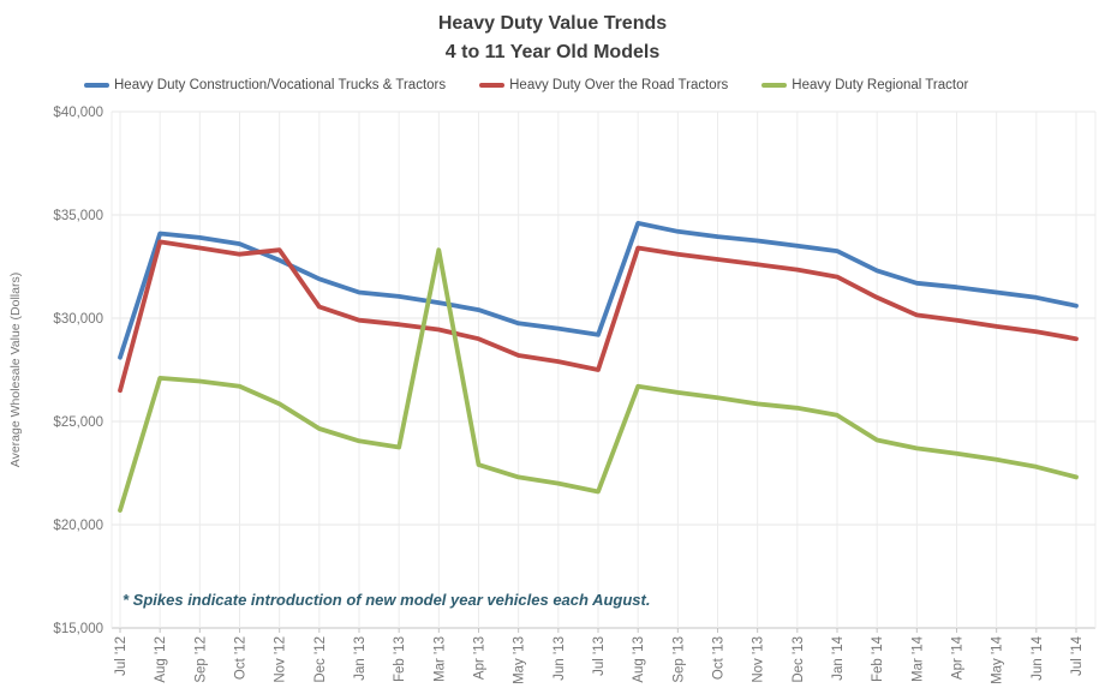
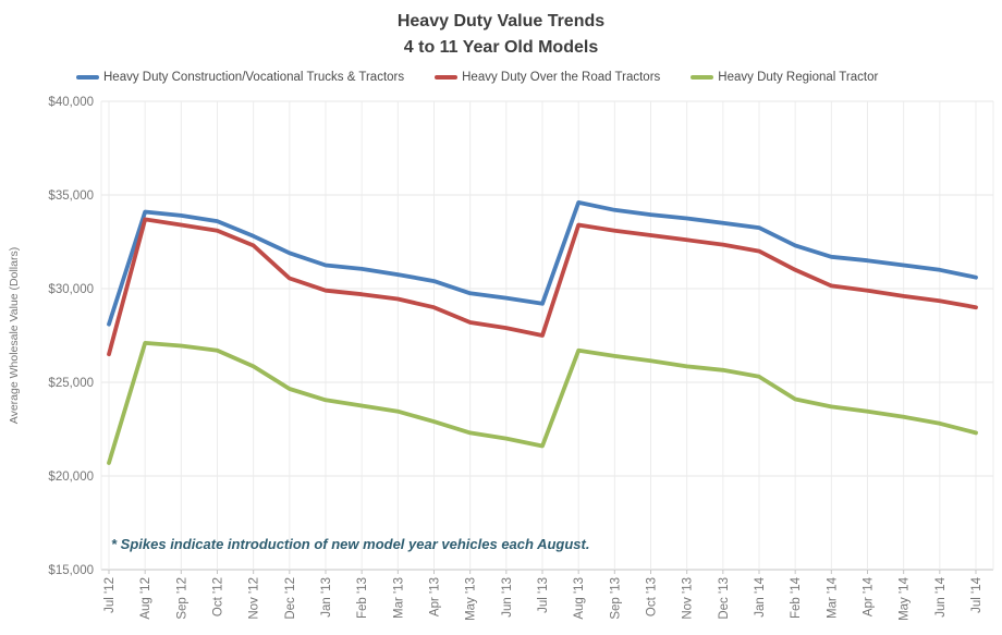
Heavy Duty Over the Road Tractors/Nov '12: $33300 -> $32300
Heavy Duty Regional Tractor/Mar '13: $33300 -> $23400
